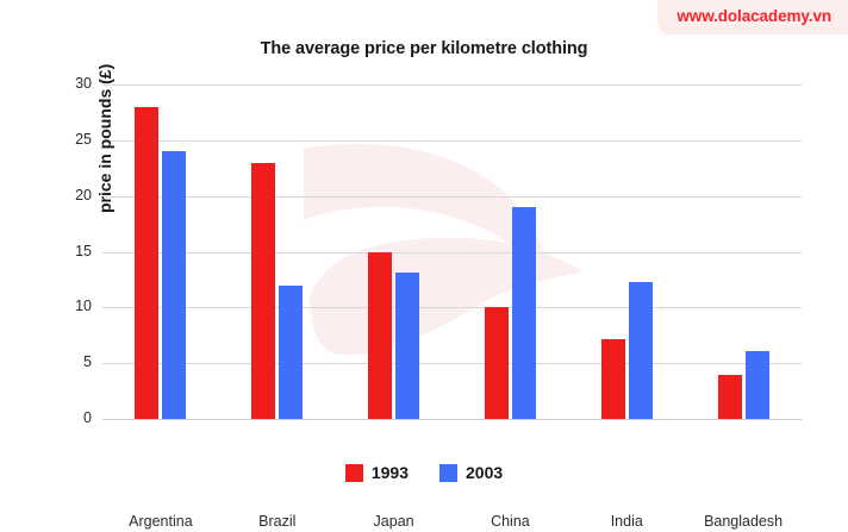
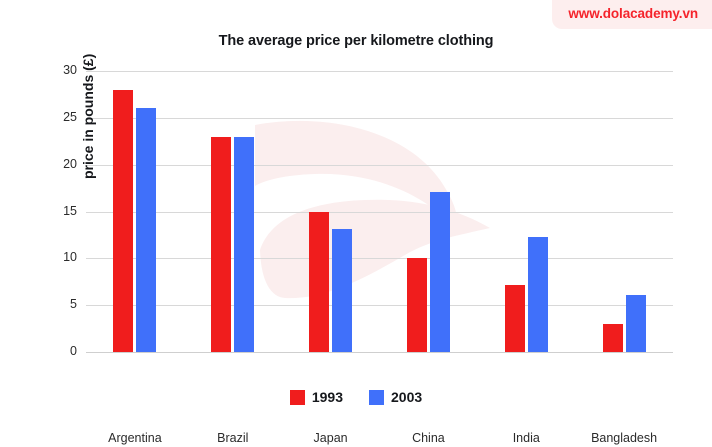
2003/Argentina: 24 -> 26
2003/Brazil: 12 -> 23
2003/China: 19 -> 17
1993/Bangladesh: 4 -> 3
